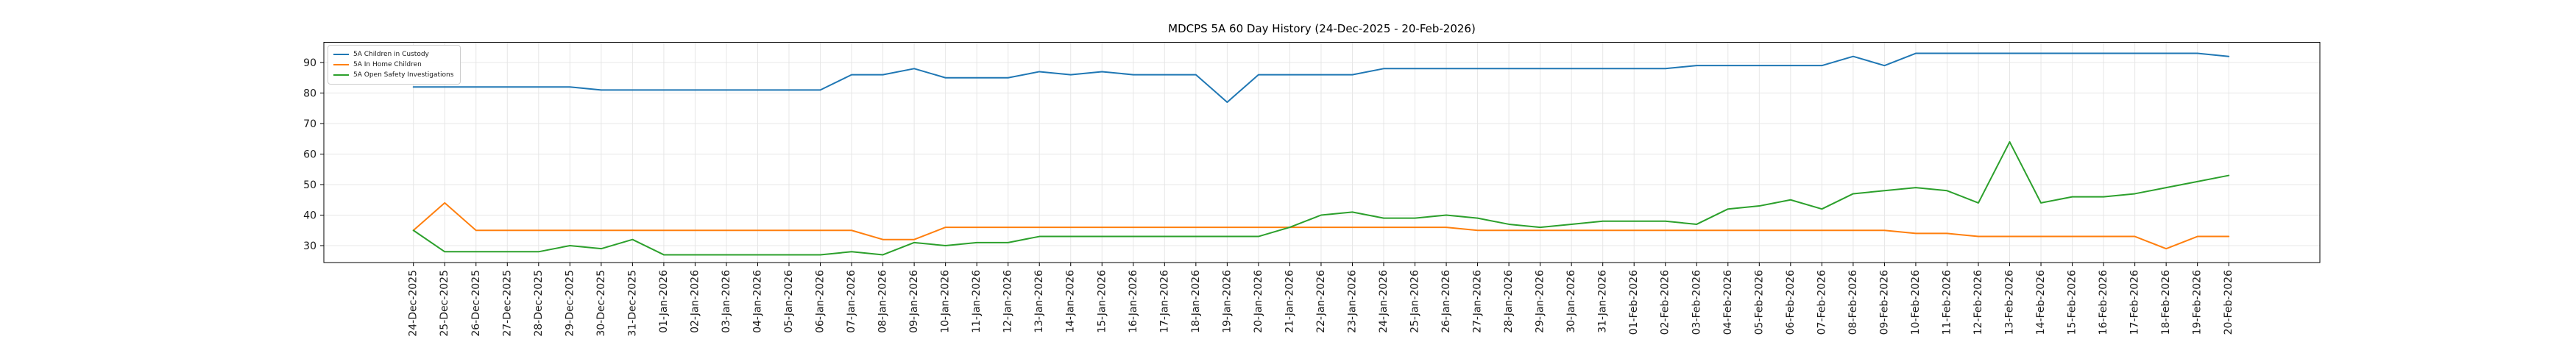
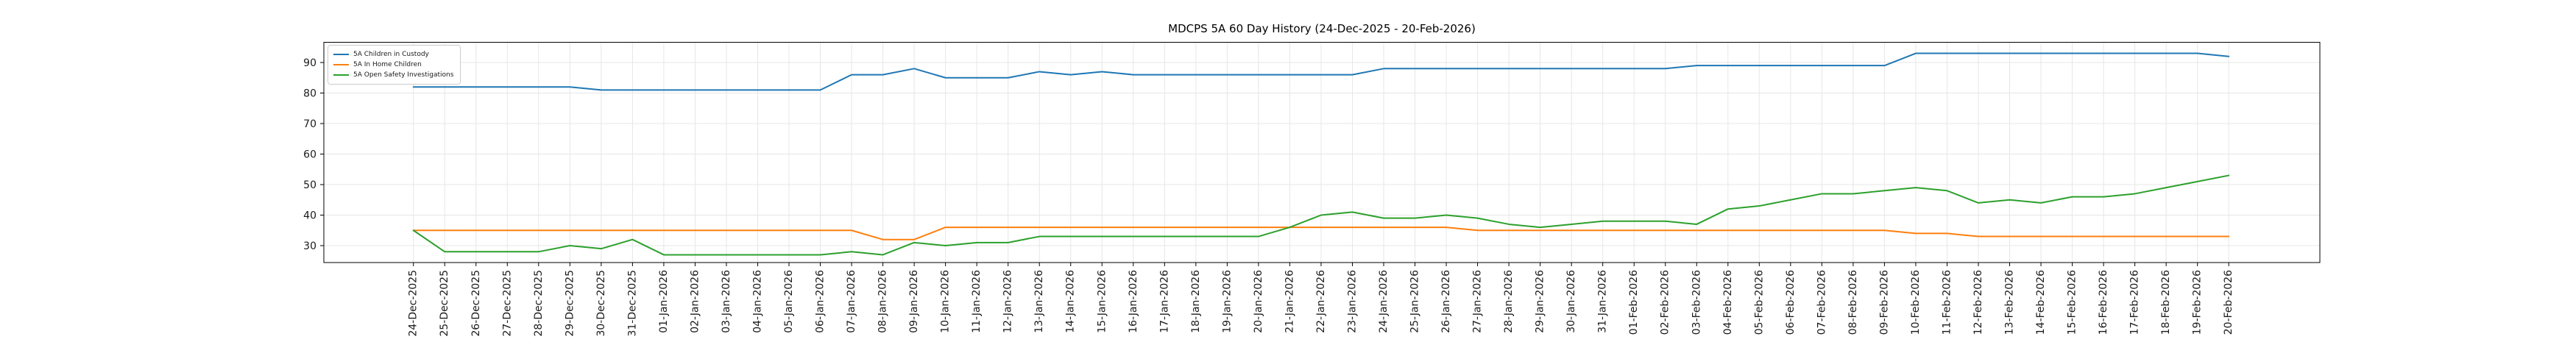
5A In Home Children/25-Dec-2025: 44 -> 35
5A Children in Custody/19-Jan-2026: 77 -> 86
5A Open Safety Investigations/07-Feb-2026: 42 -> 47
5A Children in Custody/08-Feb-2026: 92 -> 89
5A Open Safety Investigations/13-Feb-2026: 64 -> 45
5A In Home Children/18-Feb-2026: 29 -> 33
